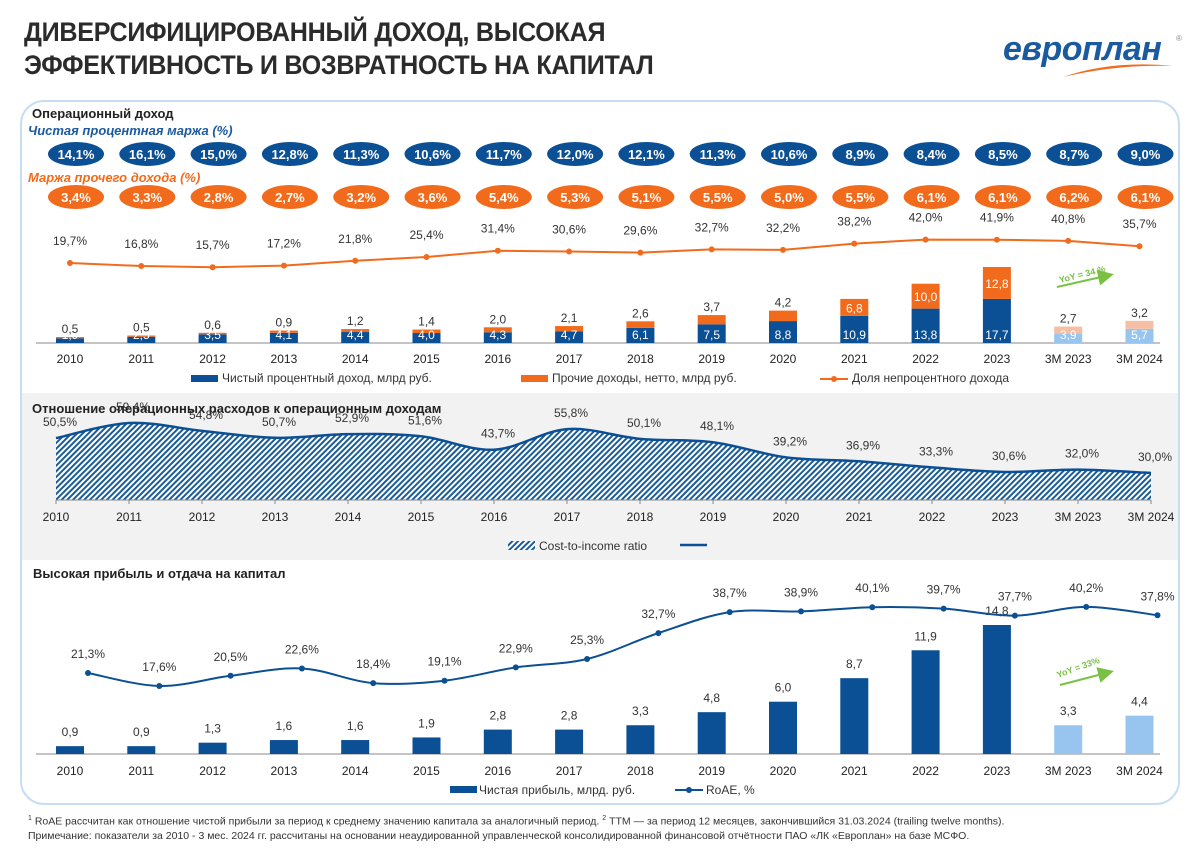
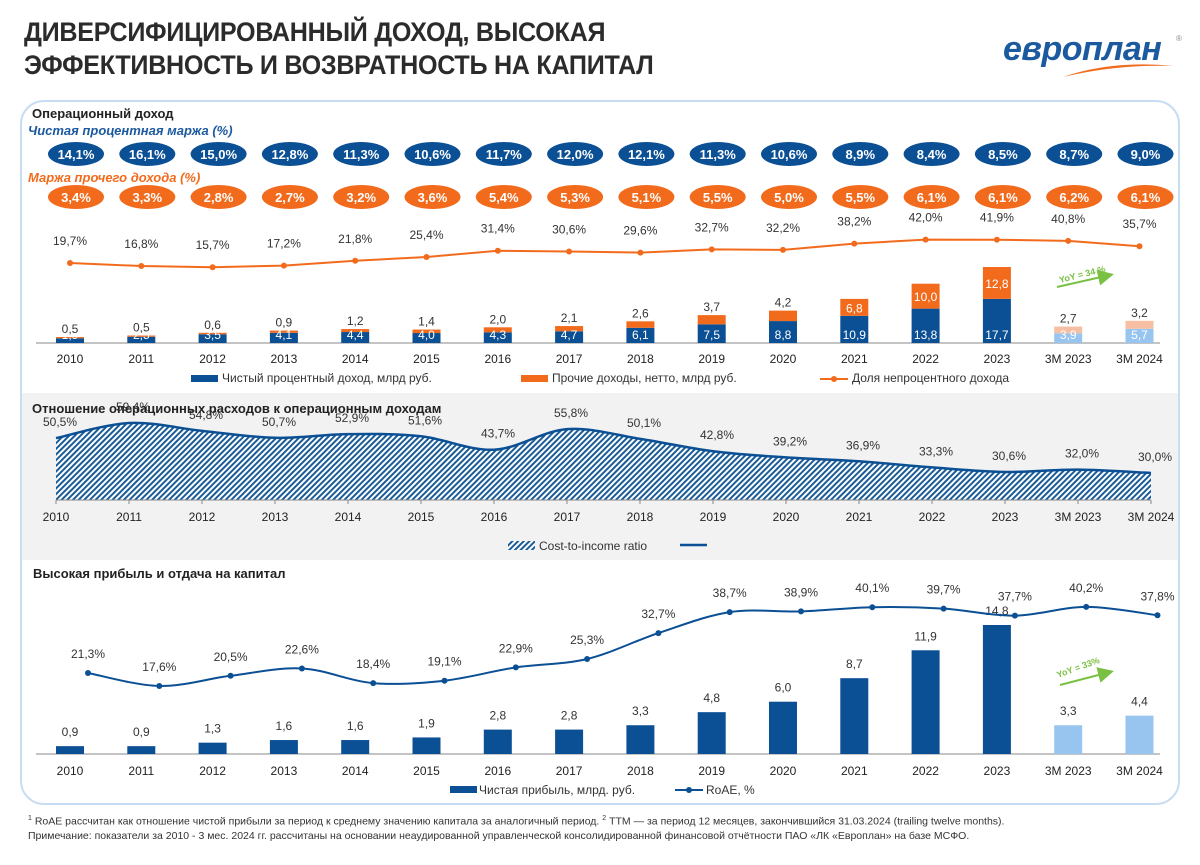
Отношение операционных расходов к операционным доходам/2019: 48,1% -> 42,8%
